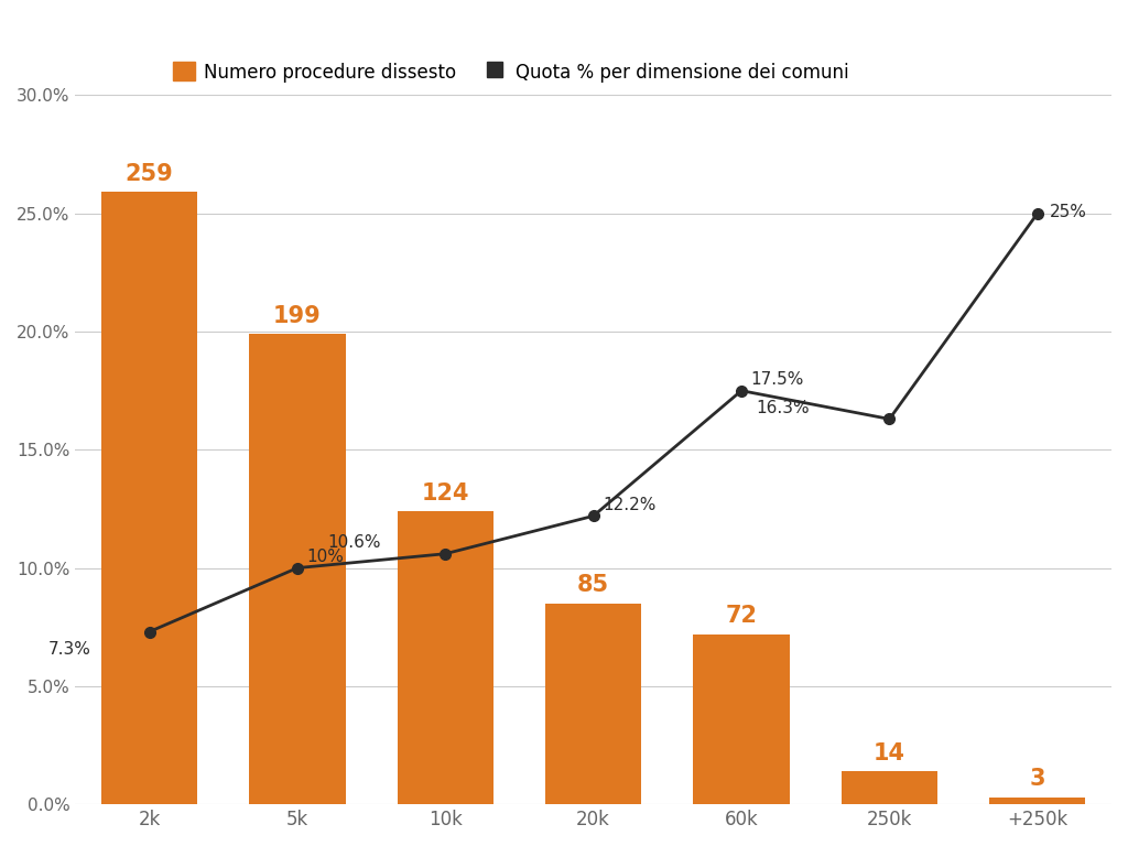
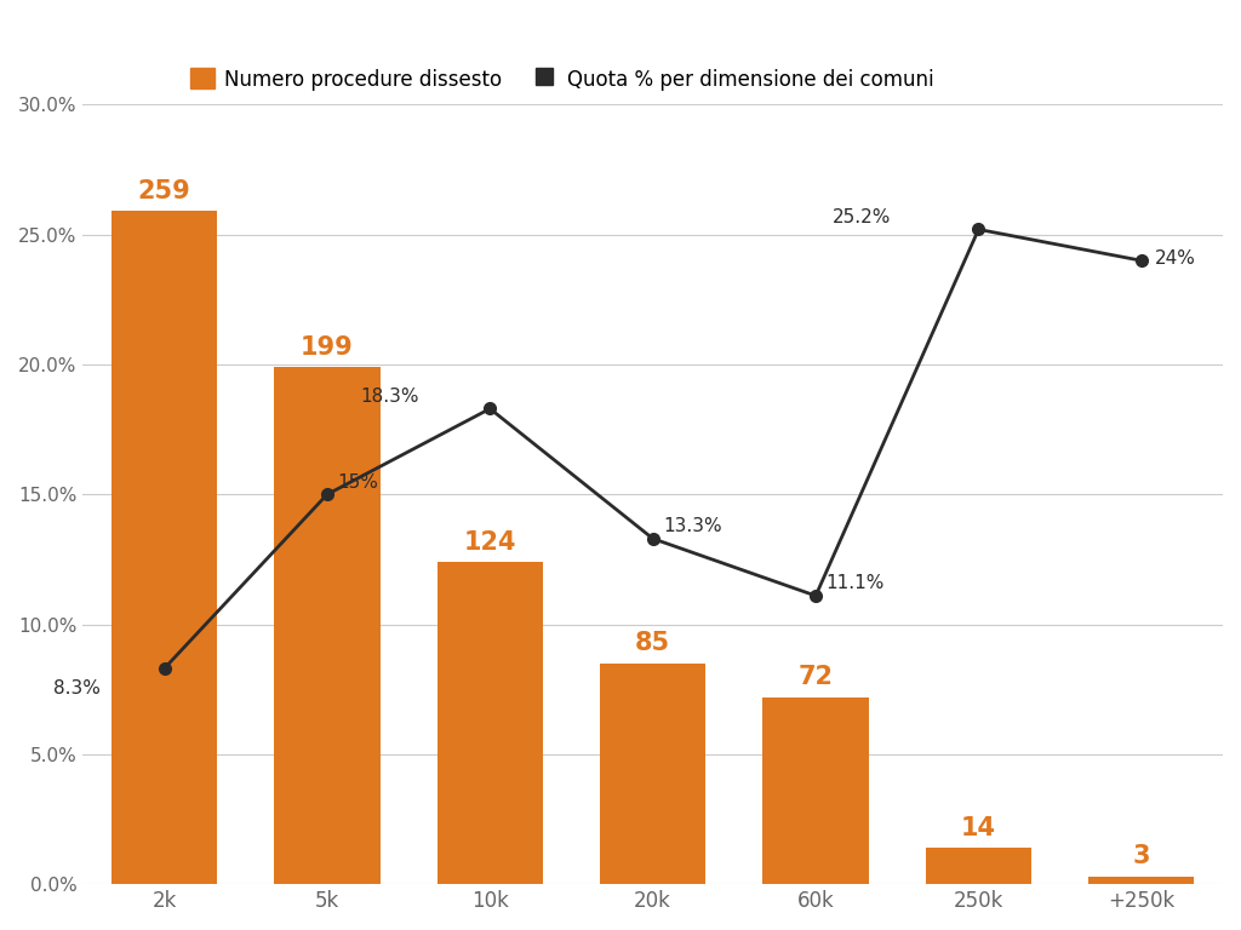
Quota % per dimensione dei comuni/2k: 7.3% -> 8.3%
Quota % per dimensione dei comuni/5k: 10% -> 15%
Quota % per dimensione dei comuni/10k: 10.6% -> 18.3%
Quota % per dimensione dei comuni/20k: 12.2% -> 13.3%
Quota % per dimensione dei comuni/60k: 17.5% -> 11.1%
Quota % per dimensione dei comuni/250k: 16.3% -> 25.2%
Quota % per dimensione dei comuni/+250k: 25% -> 24%
